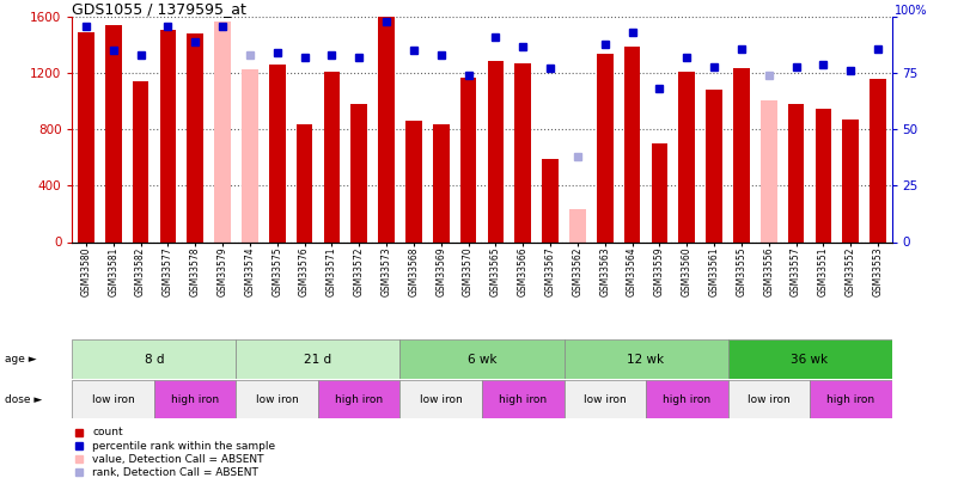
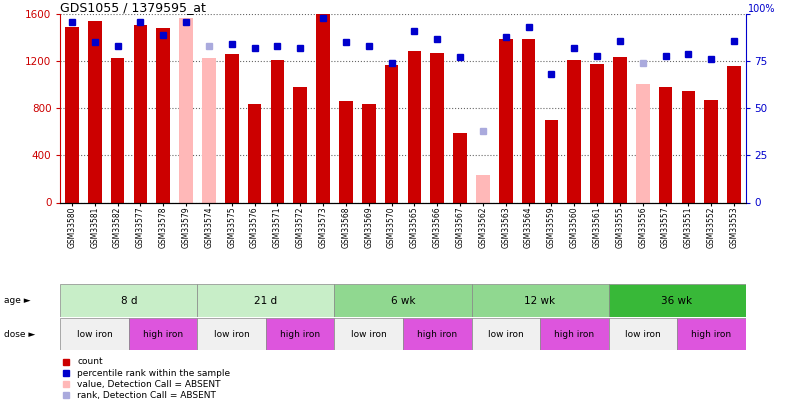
GSM33582: 1140 -> 1230
GSM33563: 1340 -> 1390
GSM33561: 1080 -> 1180
